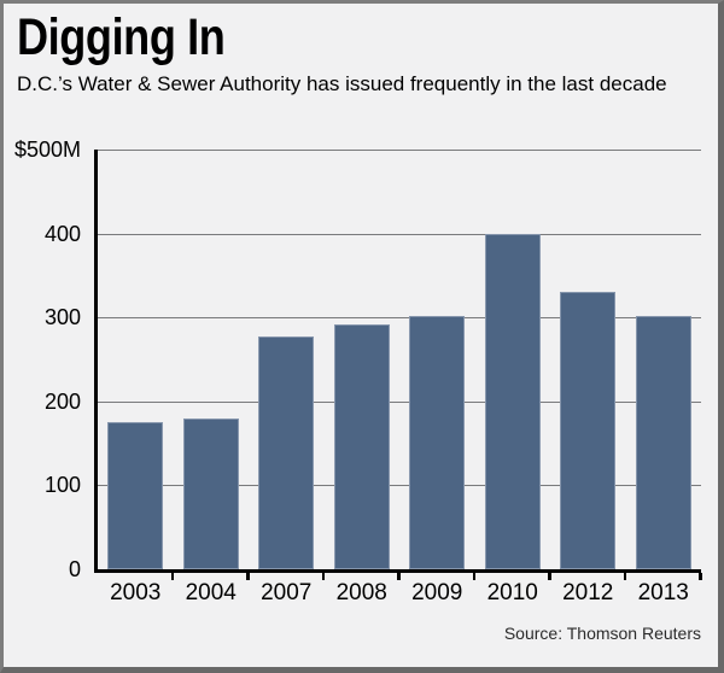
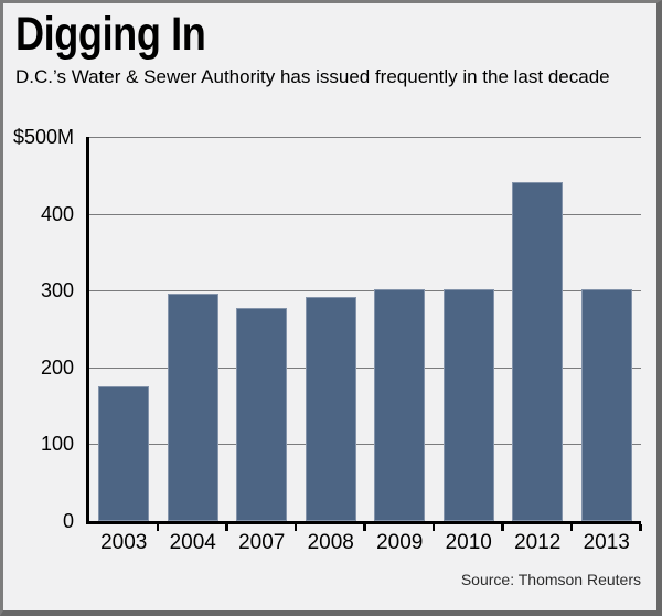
2004: $180M -> $300M
2010: $400M -> $300M
2012: $330M -> $440M
